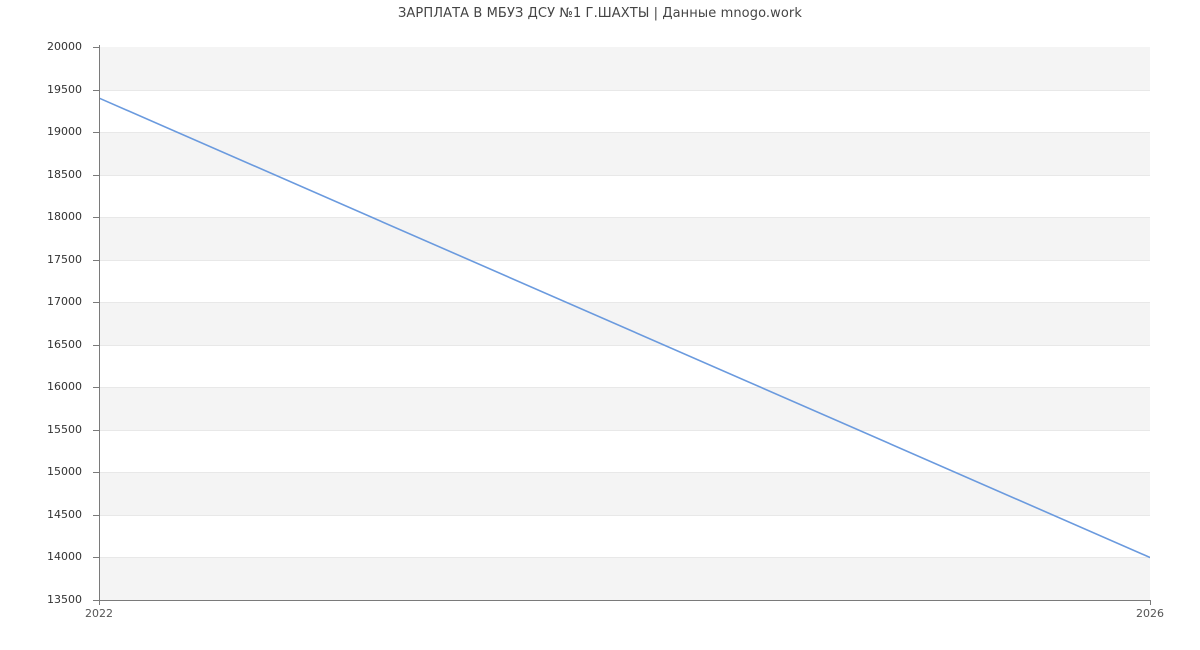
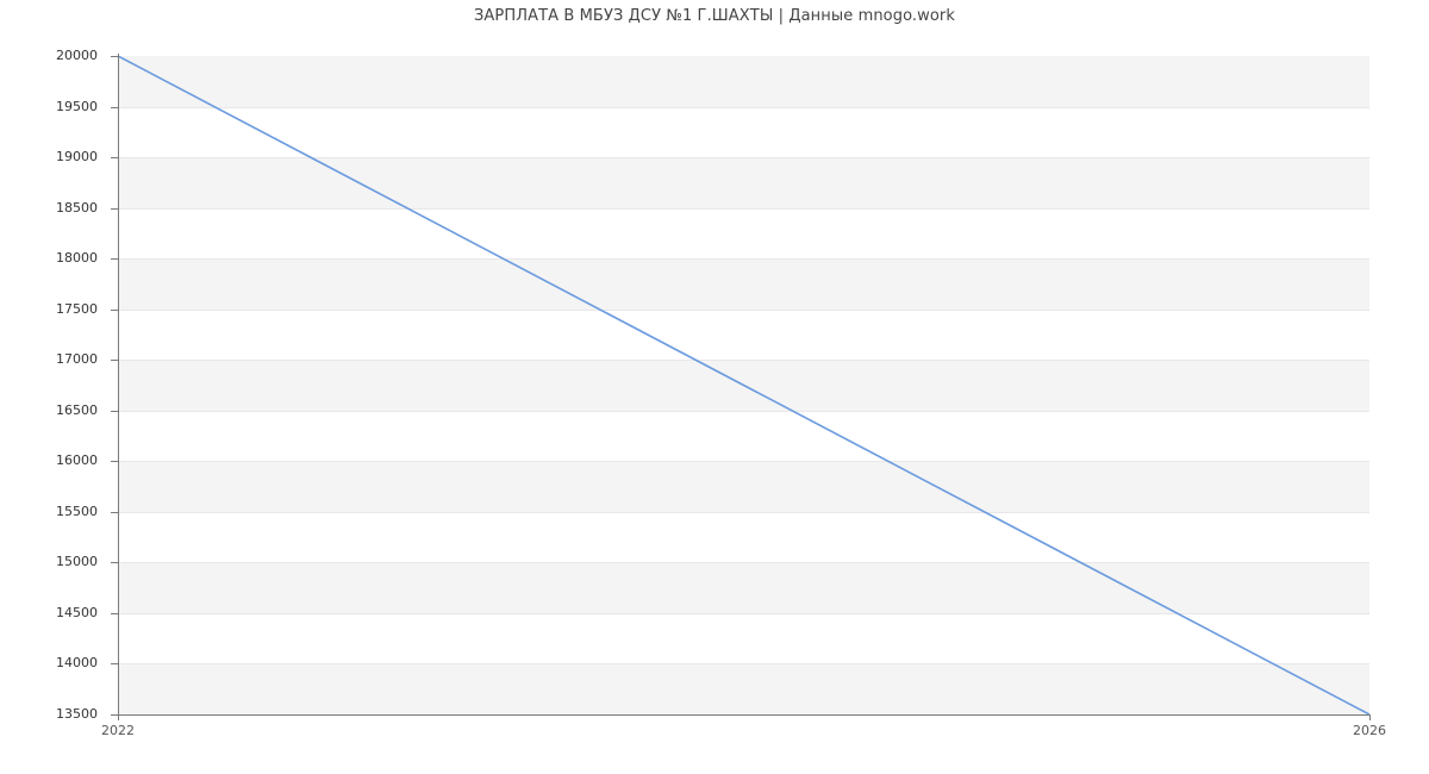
2022: 19400 -> 20000
2026: 14000 -> 13500
